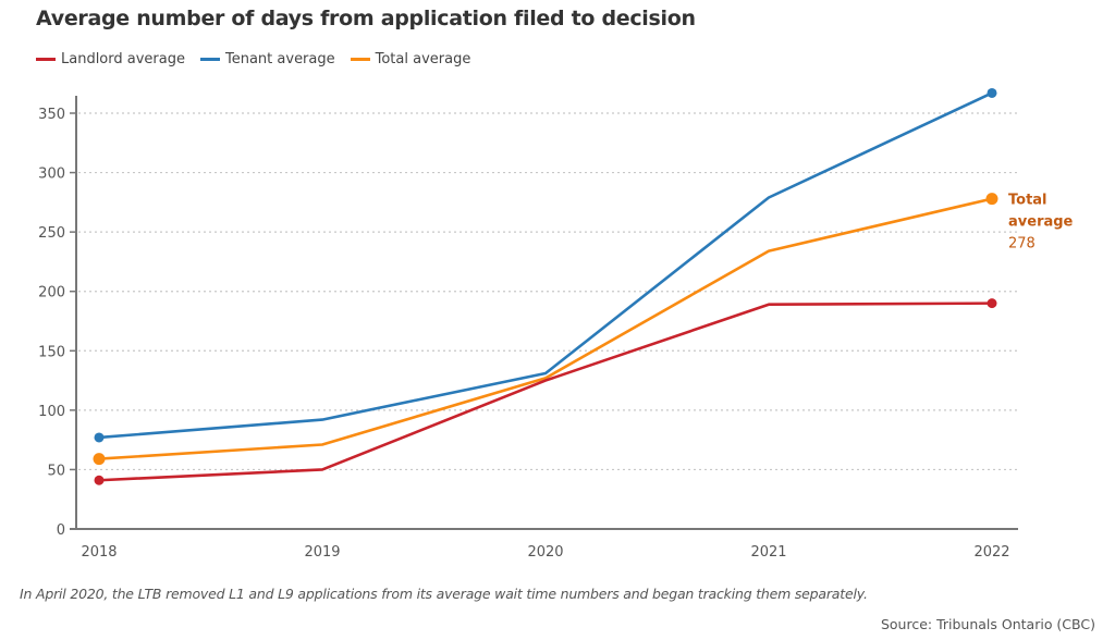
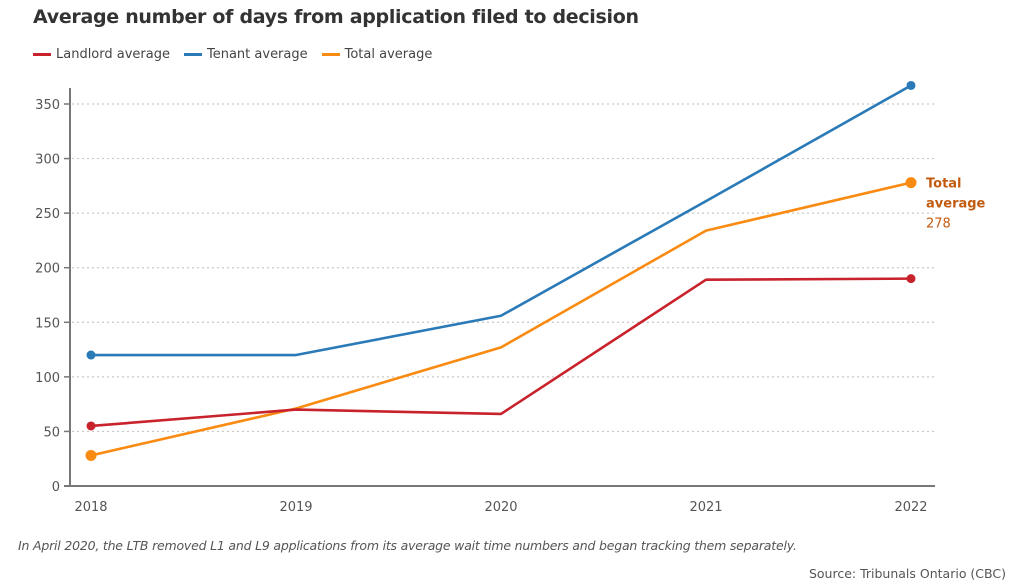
Landlord average/2018: 41 -> 55
Tenant average/2018: 77 -> 120
Total average/2018: 59 -> 28
Landlord average/2019: 50 -> 70
Tenant average/2019: 92 -> 120
Landlord average/2020: 125 -> 66
Tenant average/2020: 131 -> 156
Tenant average/2021: 279 -> 261
